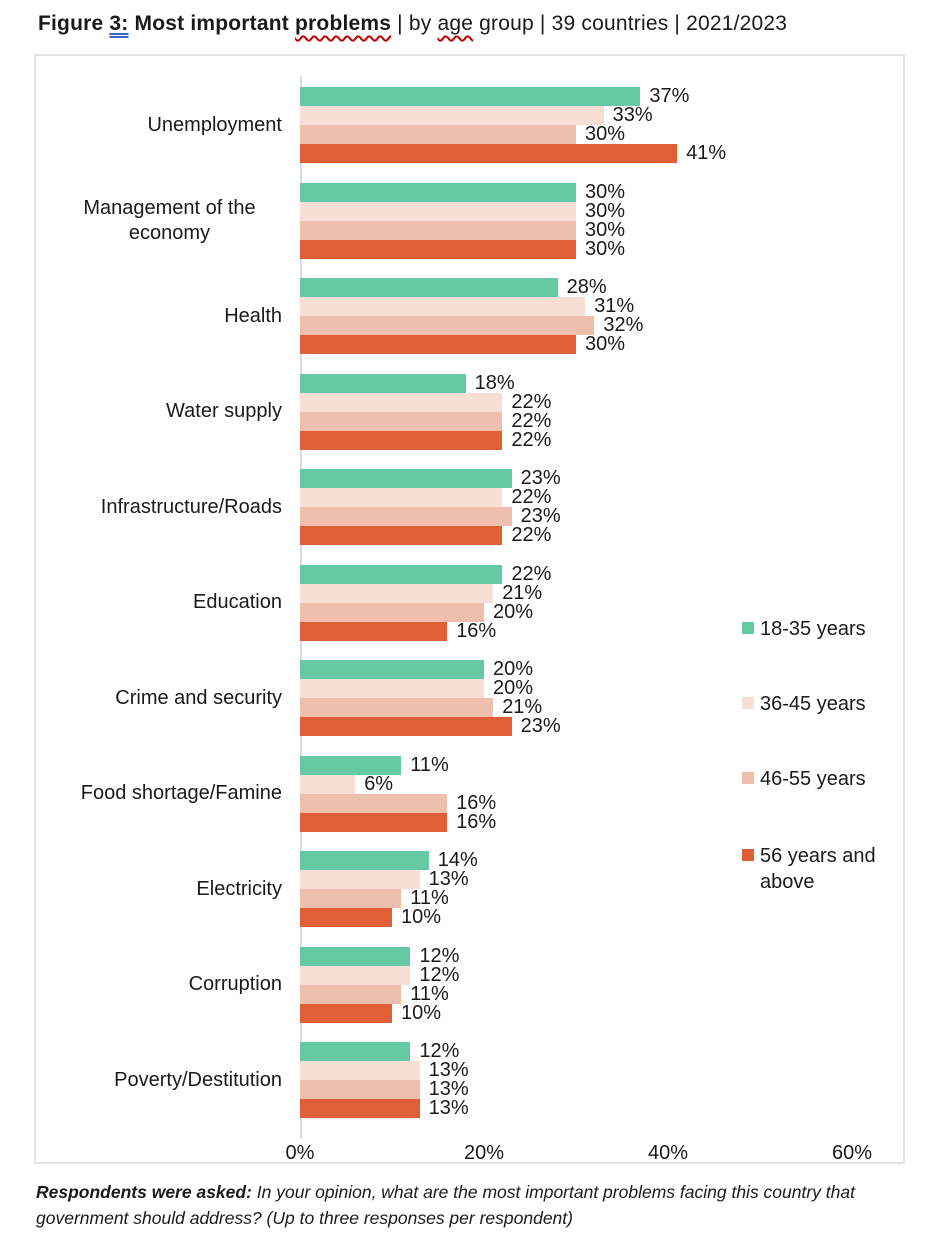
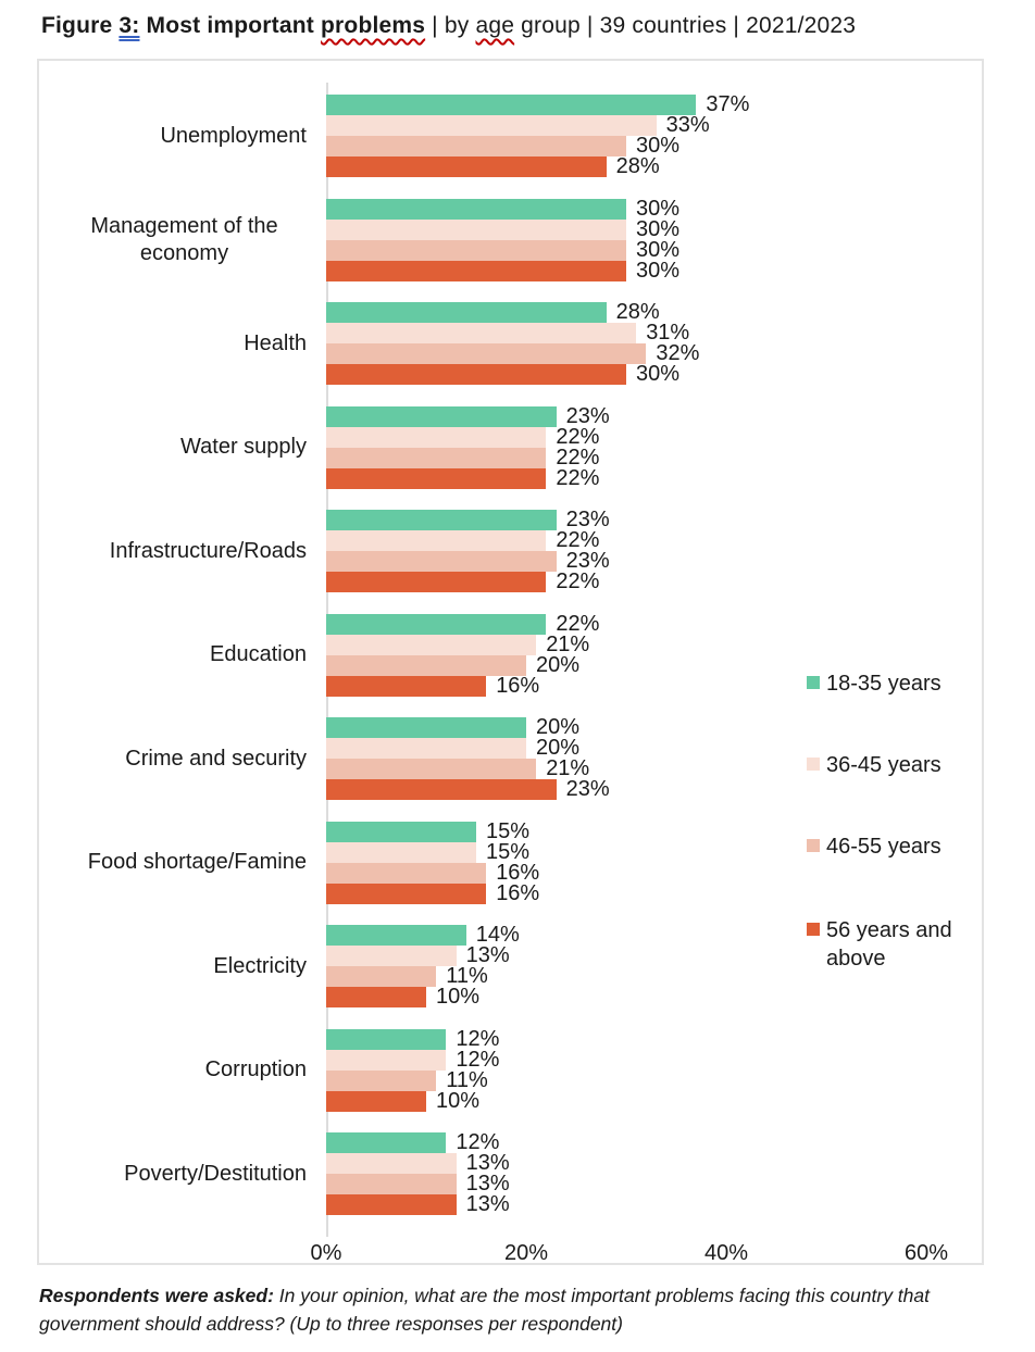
56 years and above/Unemployment: 41% -> 28%
18-35 years/Water supply: 18% -> 23%
18-35 years/Food shortage/Famine: 11% -> 15%
36-45 years/Food shortage/Famine: 6% -> 15%
